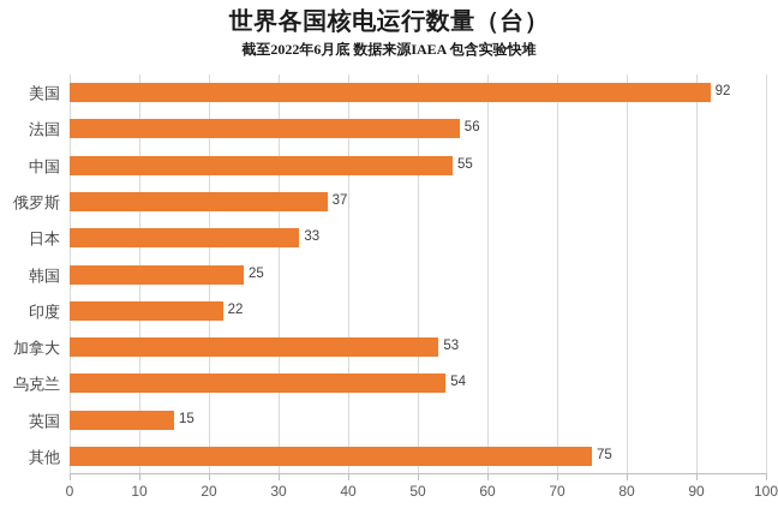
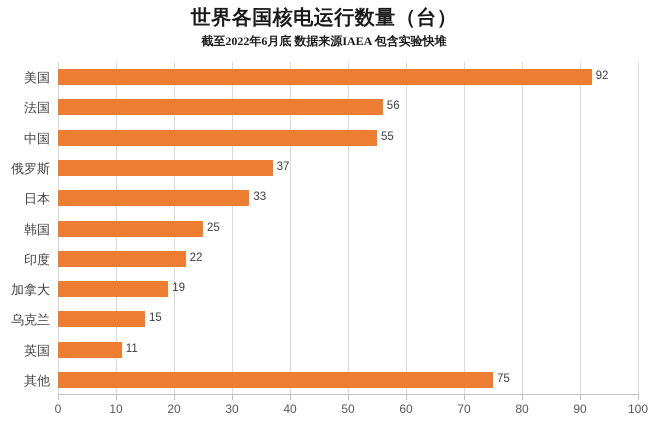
加拿大: 53 -> 19
乌克兰: 54 -> 15
英国: 15 -> 11
